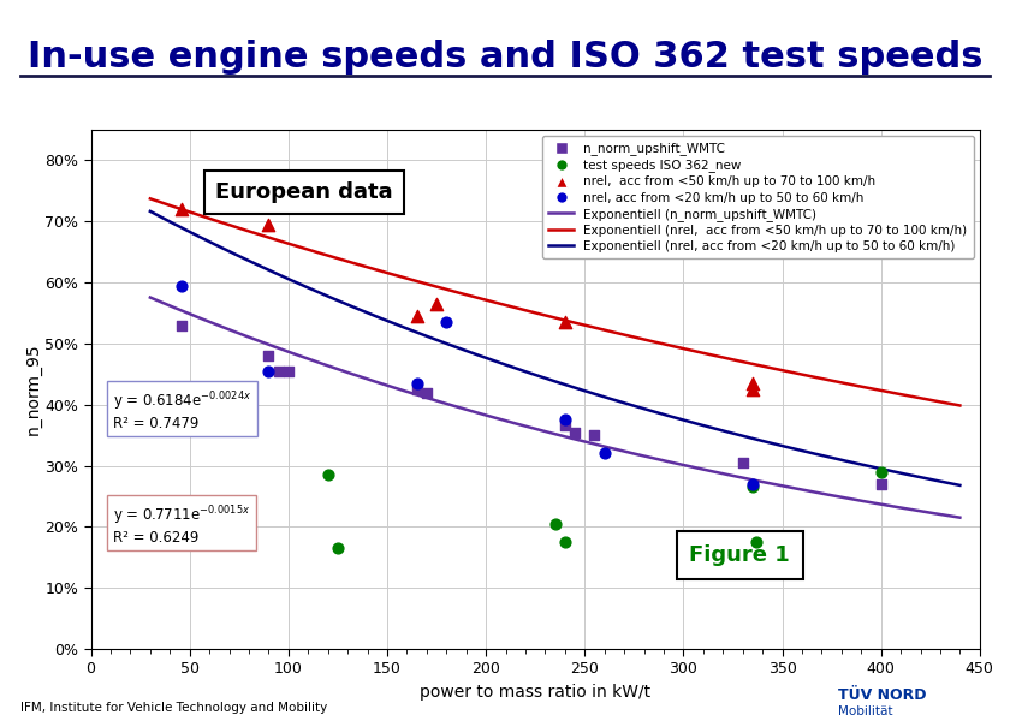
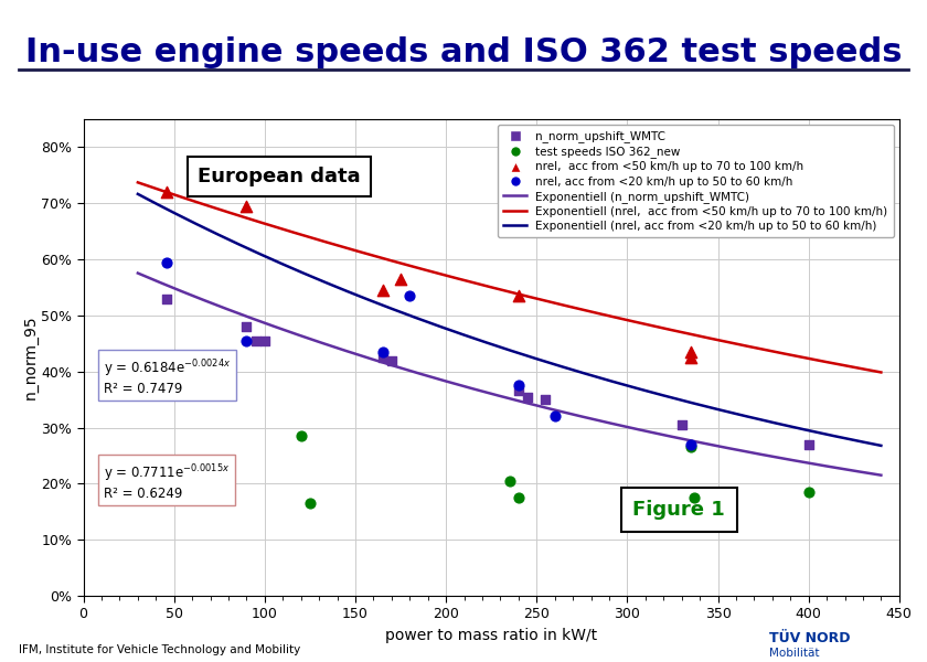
test speeds ISO 362_new/400: 29.0% -> 18.5%
